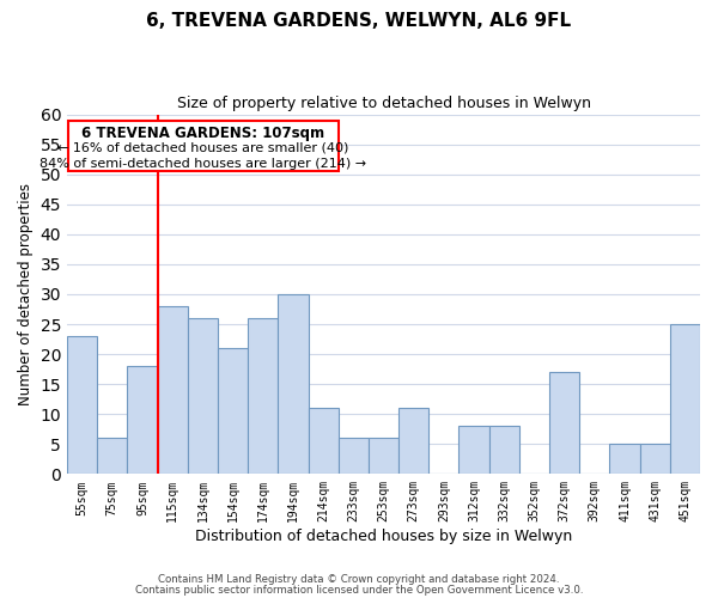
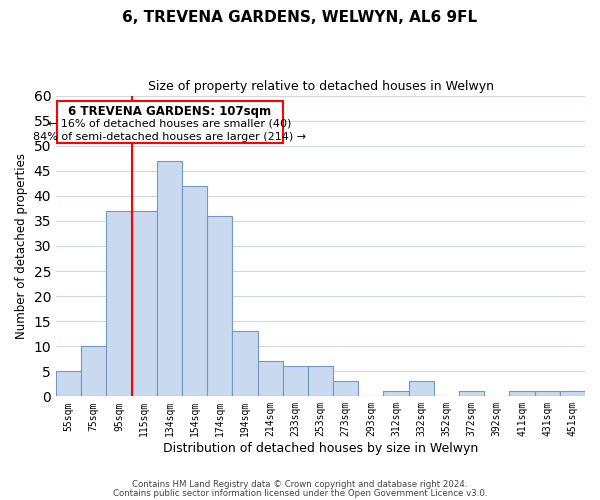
55sqm: 23 -> 5
75sqm: 6 -> 10
95sqm: 18 -> 37
115sqm: 28 -> 37
134sqm: 26 -> 47
154sqm: 21 -> 42
174sqm: 26 -> 36
194sqm: 30 -> 13
214sqm: 11 -> 7
273sqm: 11 -> 3
312sqm: 8 -> 1
332sqm: 8 -> 3
372sqm: 17 -> 1
411sqm: 5 -> 1
431sqm: 5 -> 1
451sqm: 25 -> 1
